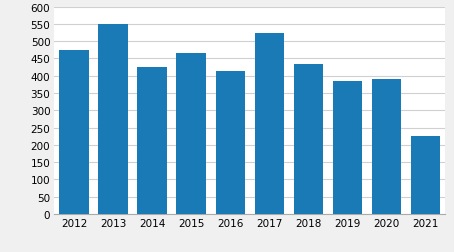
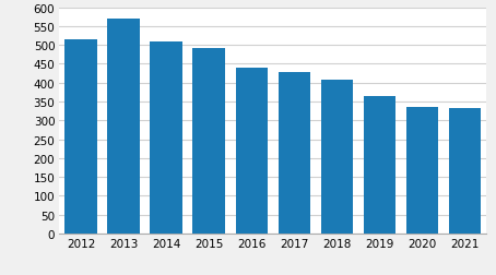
2012: 475 -> 515
2013: 550 -> 570
2014: 425 -> 510
2015: 465 -> 493
2016: 415 -> 440
2017: 525 -> 427
2018: 435 -> 408
2019: 385 -> 365
2020: 390 -> 337
2021: 225 -> 332
